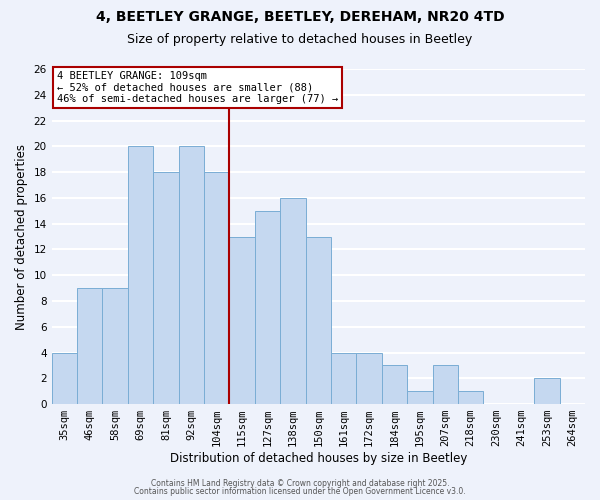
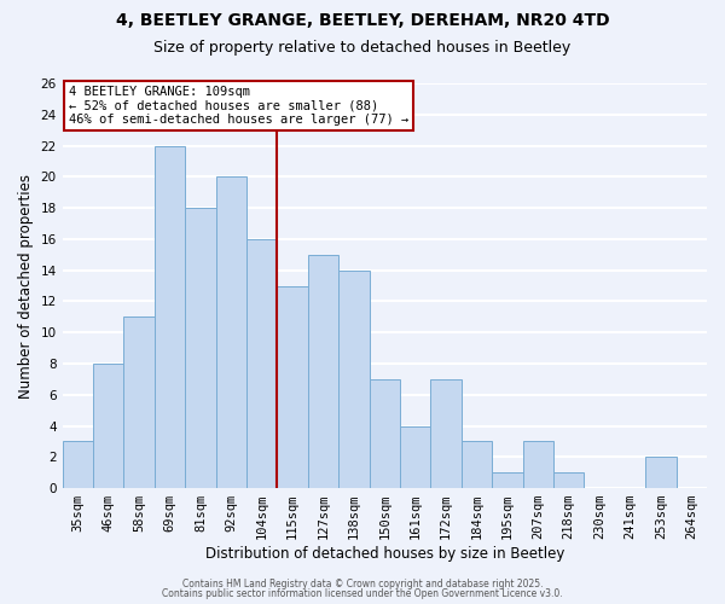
35sqm: 4 -> 3
46sqm: 9 -> 8
58sqm: 9 -> 11
69sqm: 20 -> 22
104sqm: 18 -> 16
138sqm: 16 -> 14
150sqm: 13 -> 7
172sqm: 4 -> 7
